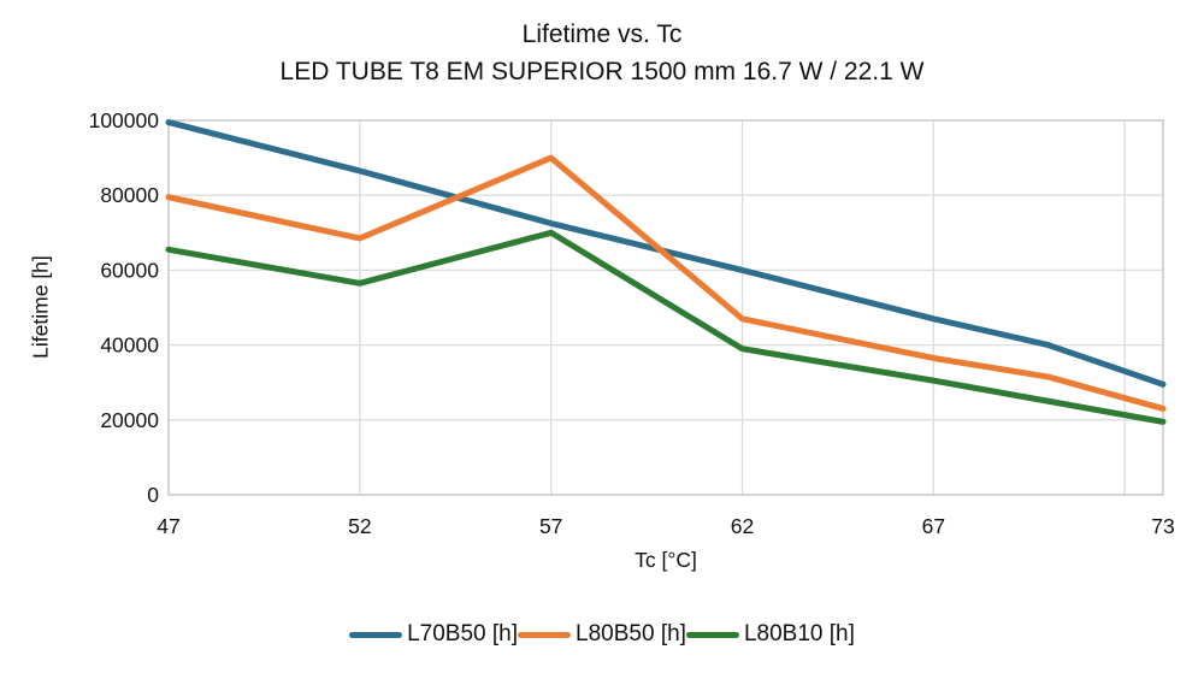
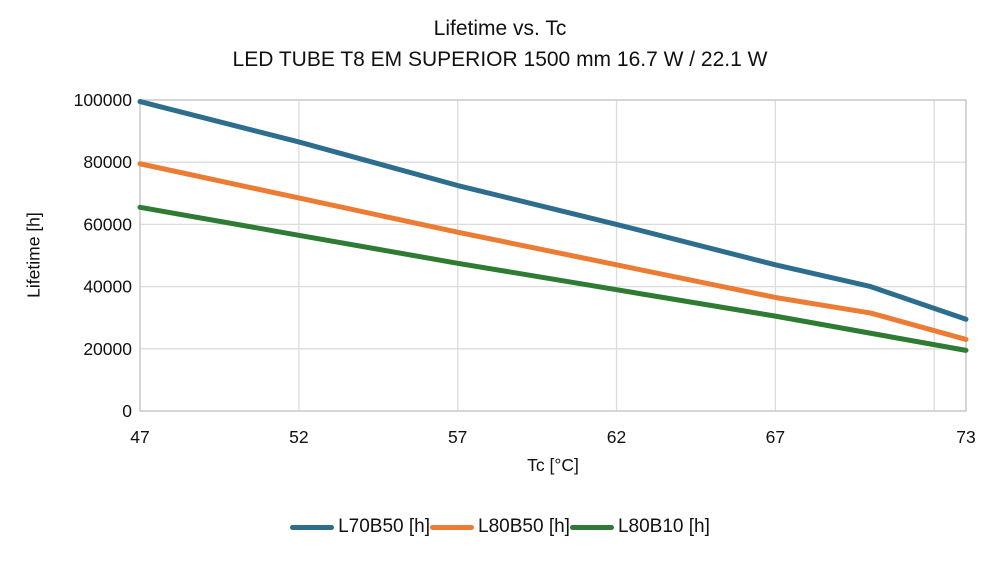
L80B50 [h]/57: 90000 -> 58000
L80B10 [h]/57: 70000 -> 48000
